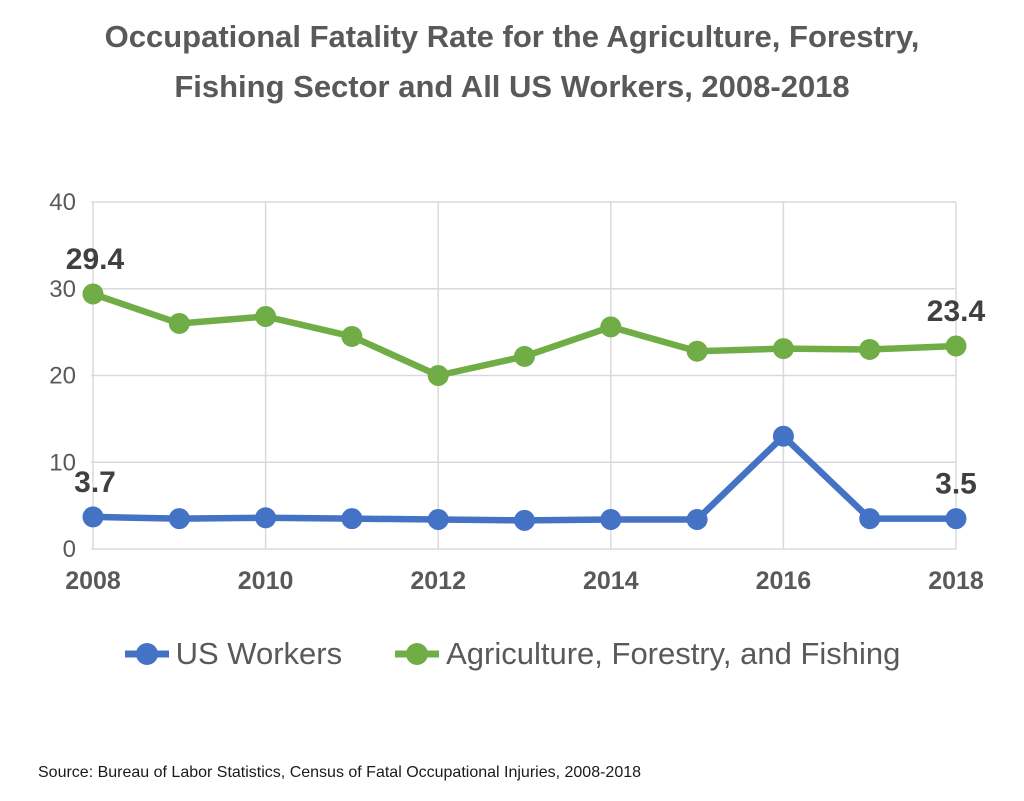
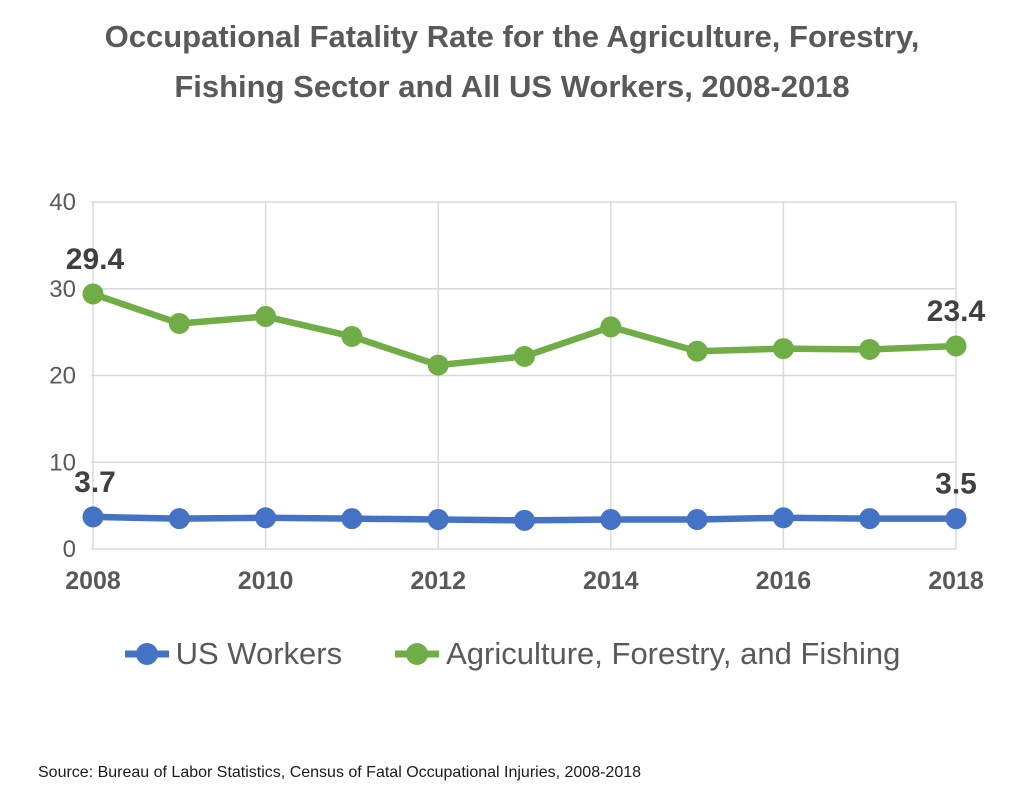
Agriculture, Forestry, and Fishing/2012: 20 -> 21
US Workers/2016: 13 -> 4
